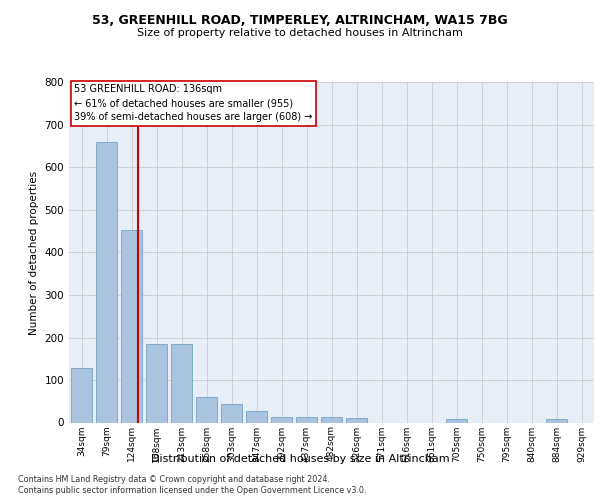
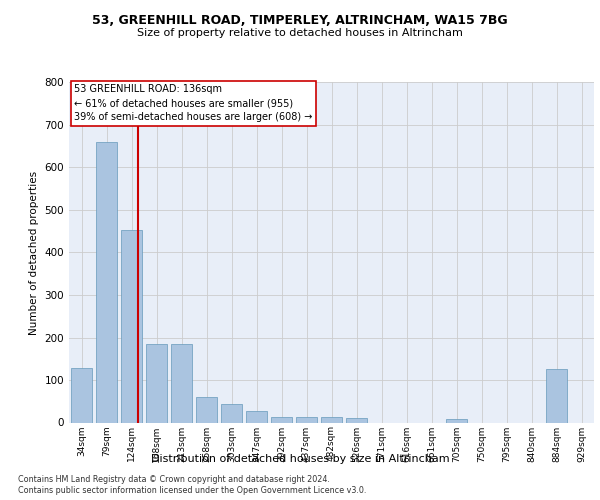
884sqm: 8 -> 125
